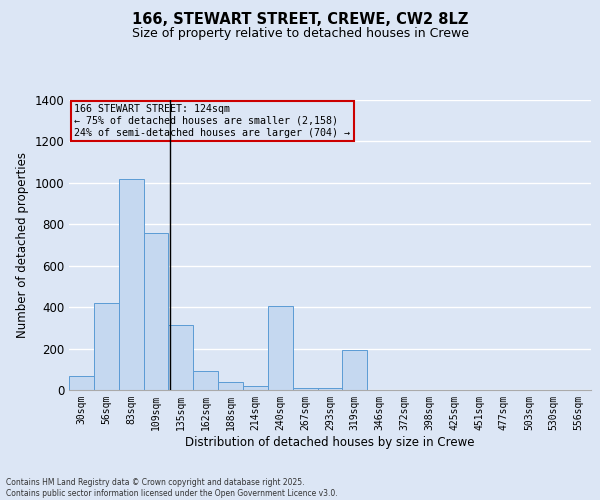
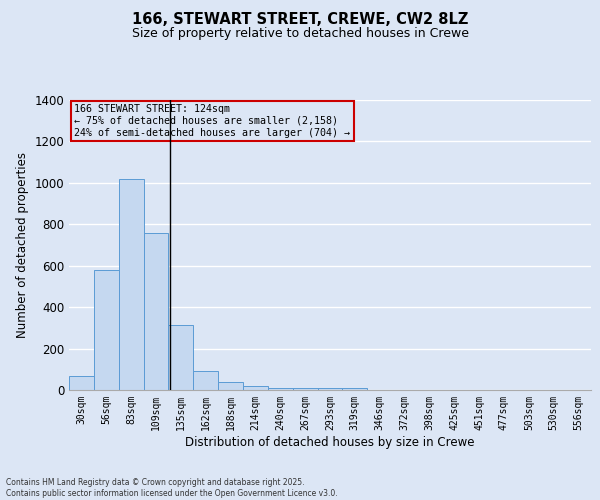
56sqm: 420 -> 580
240sqm: 405 -> 10
319sqm: 195 -> 10
